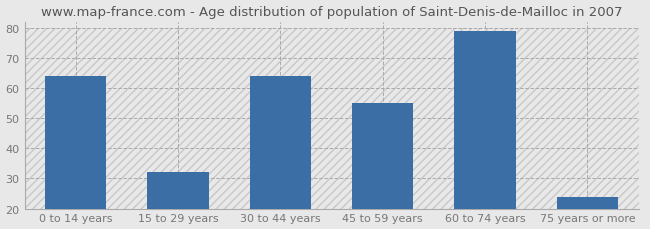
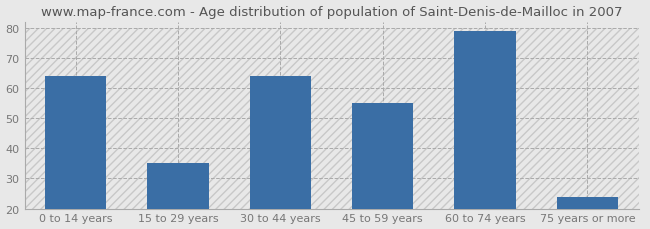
15 to 29 years: 32 -> 35
